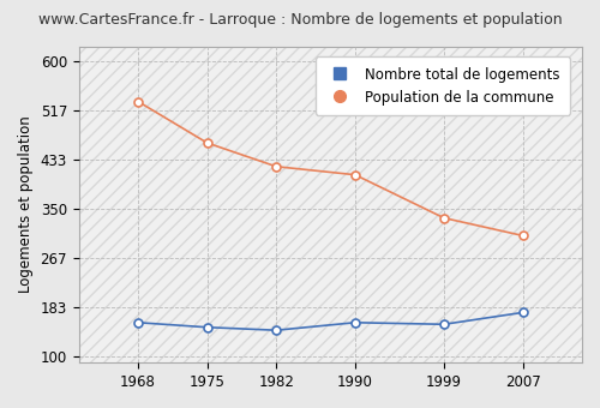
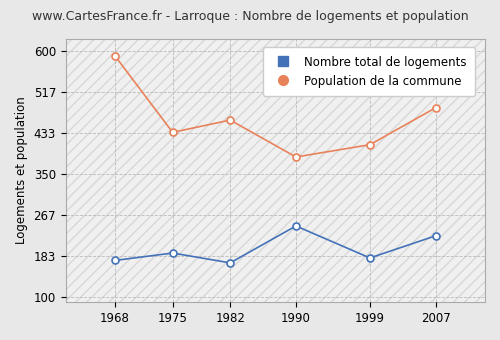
Nombre total de logements/1968: 158 -> 175
Population de la commune/1968: 532 -> 590
Nombre total de logements/1975: 150 -> 190
Population de la commune/1975: 462 -> 435
Nombre total de logements/1982: 145 -> 170
Population de la commune/1982: 422 -> 460
Nombre total de logements/1990: 158 -> 245
Population de la commune/1990: 408 -> 385
Nombre total de logements/1999: 155 -> 180
Population de la commune/1999: 335 -> 410
Nombre total de logements/2007: 175 -> 225
Population de la commune/2007: 305 -> 485
